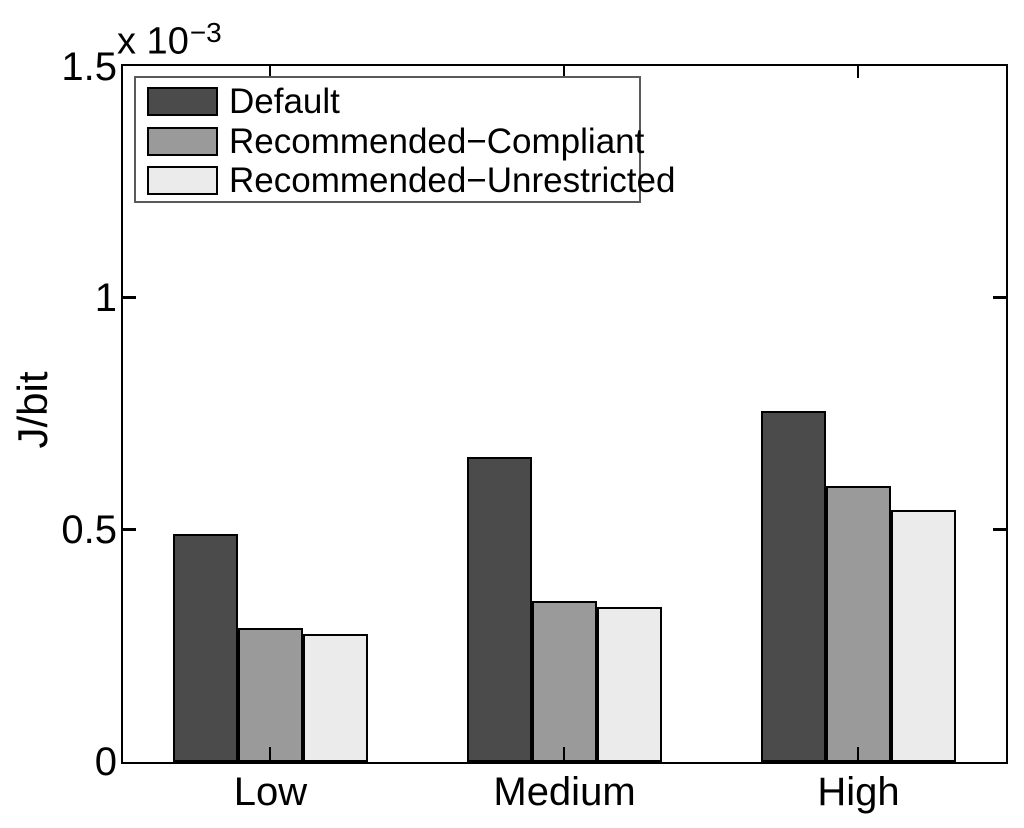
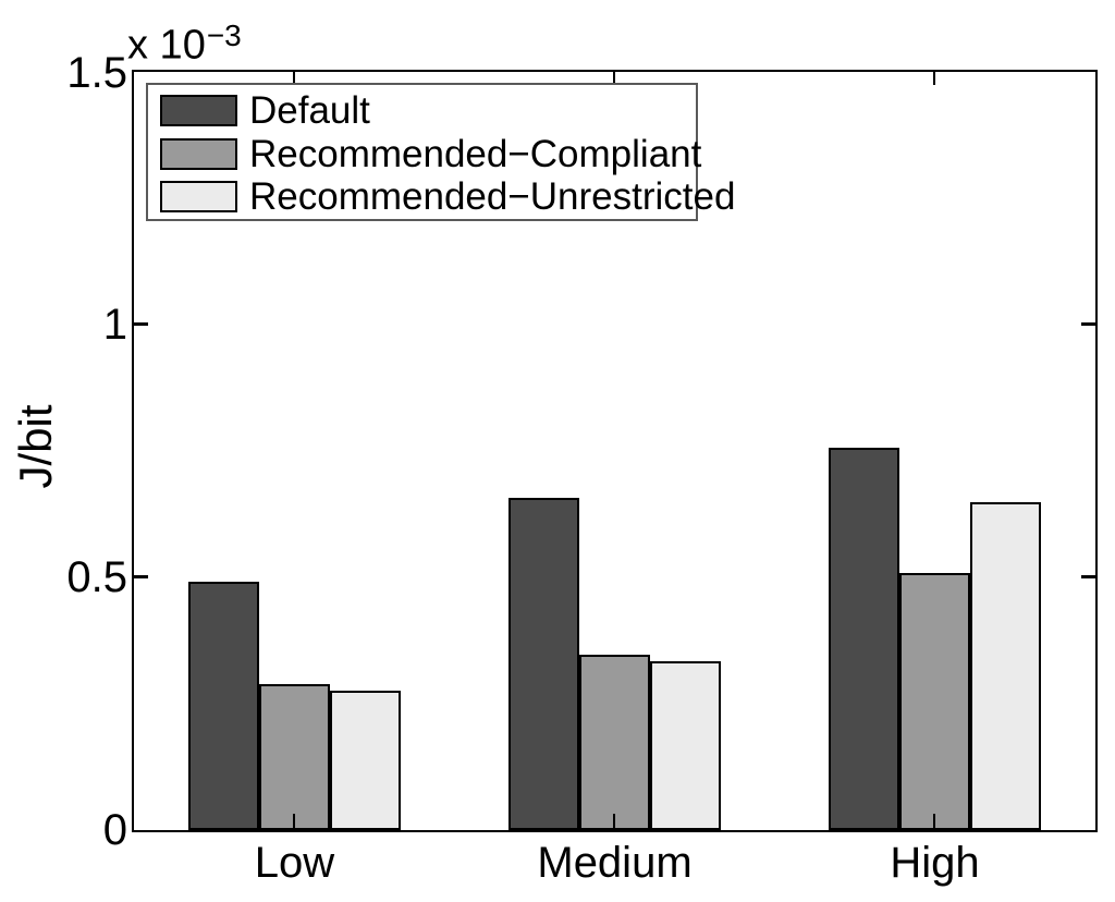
Recommended−Compliant/High: 0.59 -> 0.51
Recommended−Unrestricted/High: 0.54 -> 0.65
